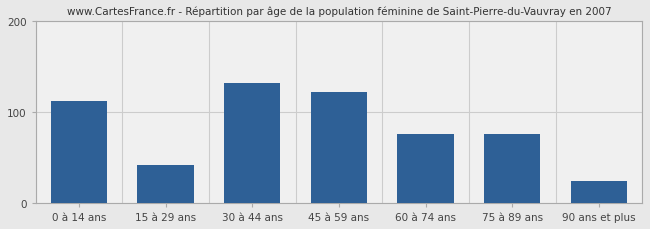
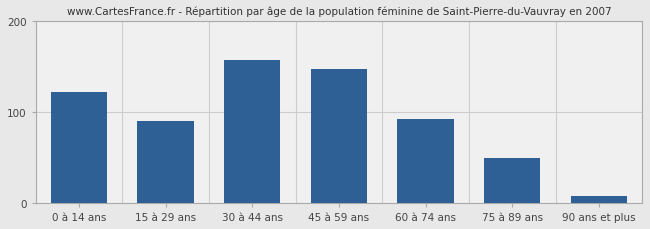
0 à 14 ans: 112 -> 122
15 à 29 ans: 42 -> 90
30 à 44 ans: 132 -> 158
45 à 59 ans: 122 -> 148
60 à 74 ans: 76 -> 93
75 à 89 ans: 76 -> 50
90 ans et plus: 24 -> 8
